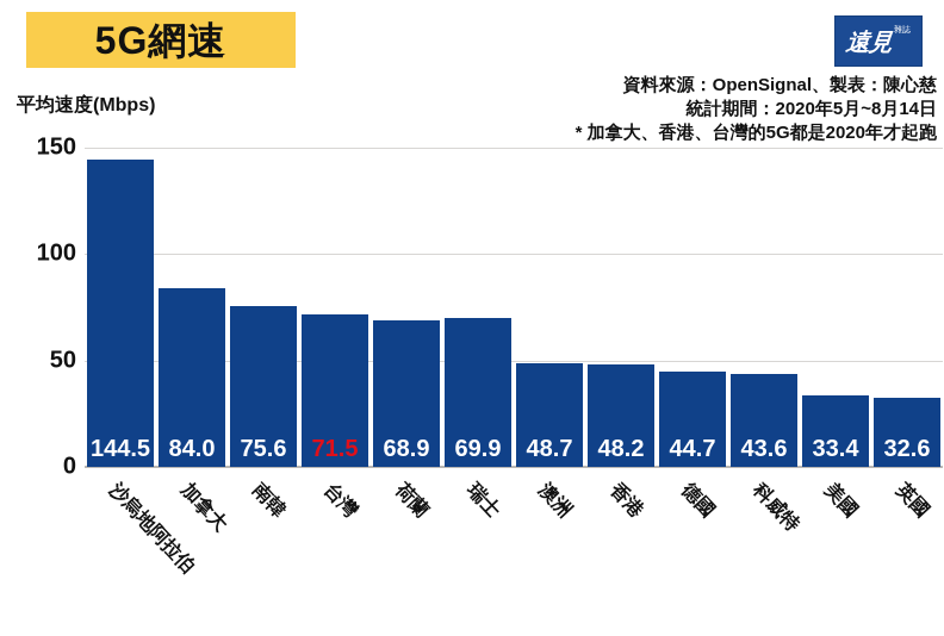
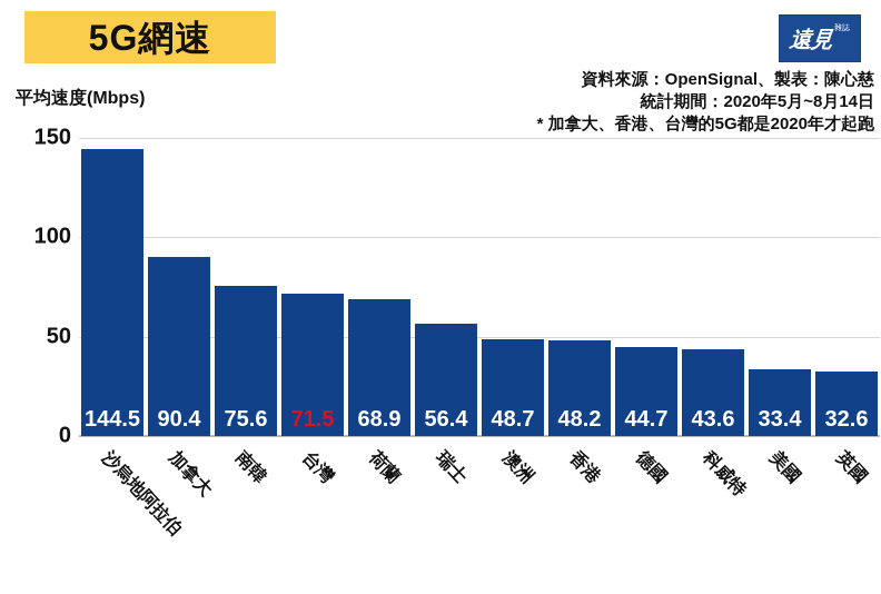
加拿大: 84.0 -> 90.4
瑞士: 69.9 -> 56.4
